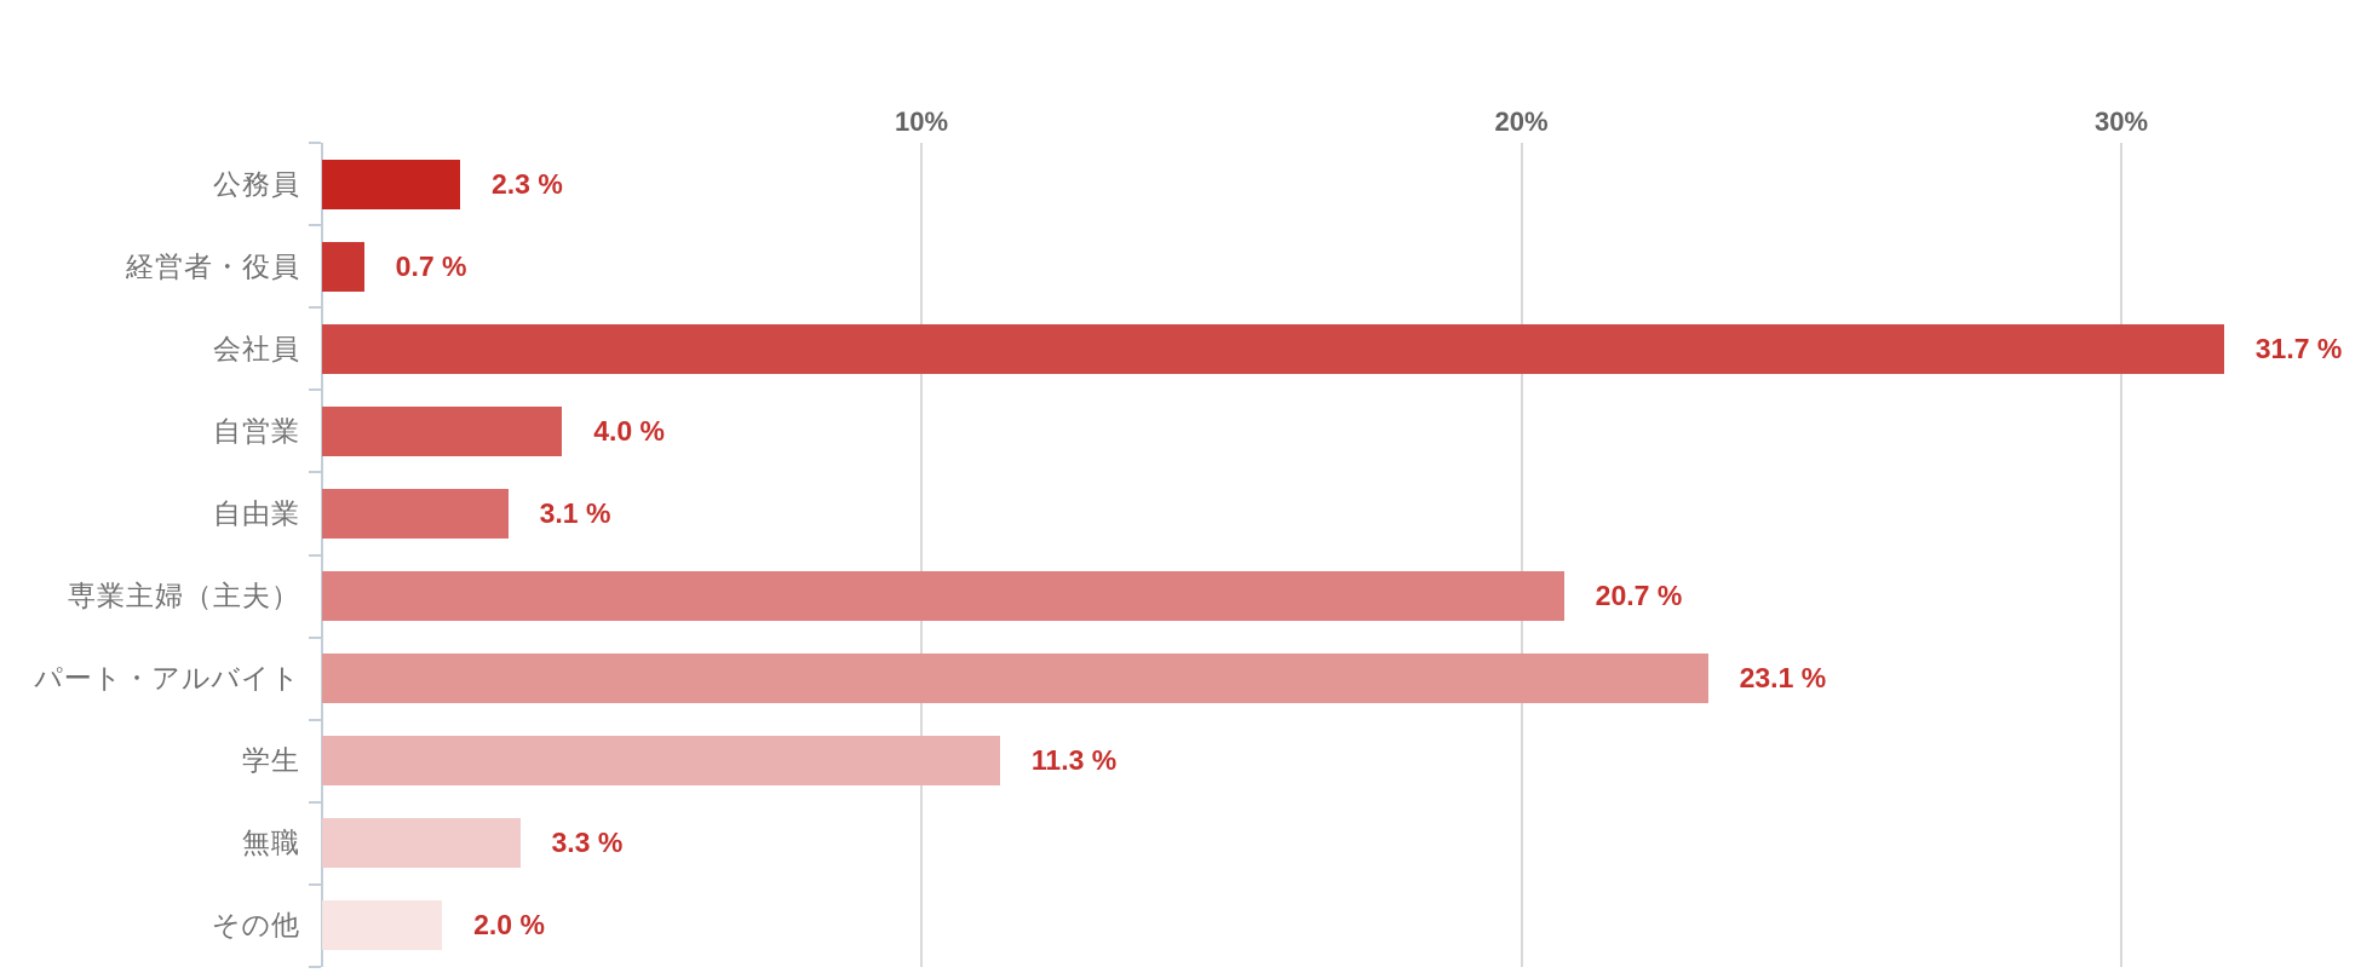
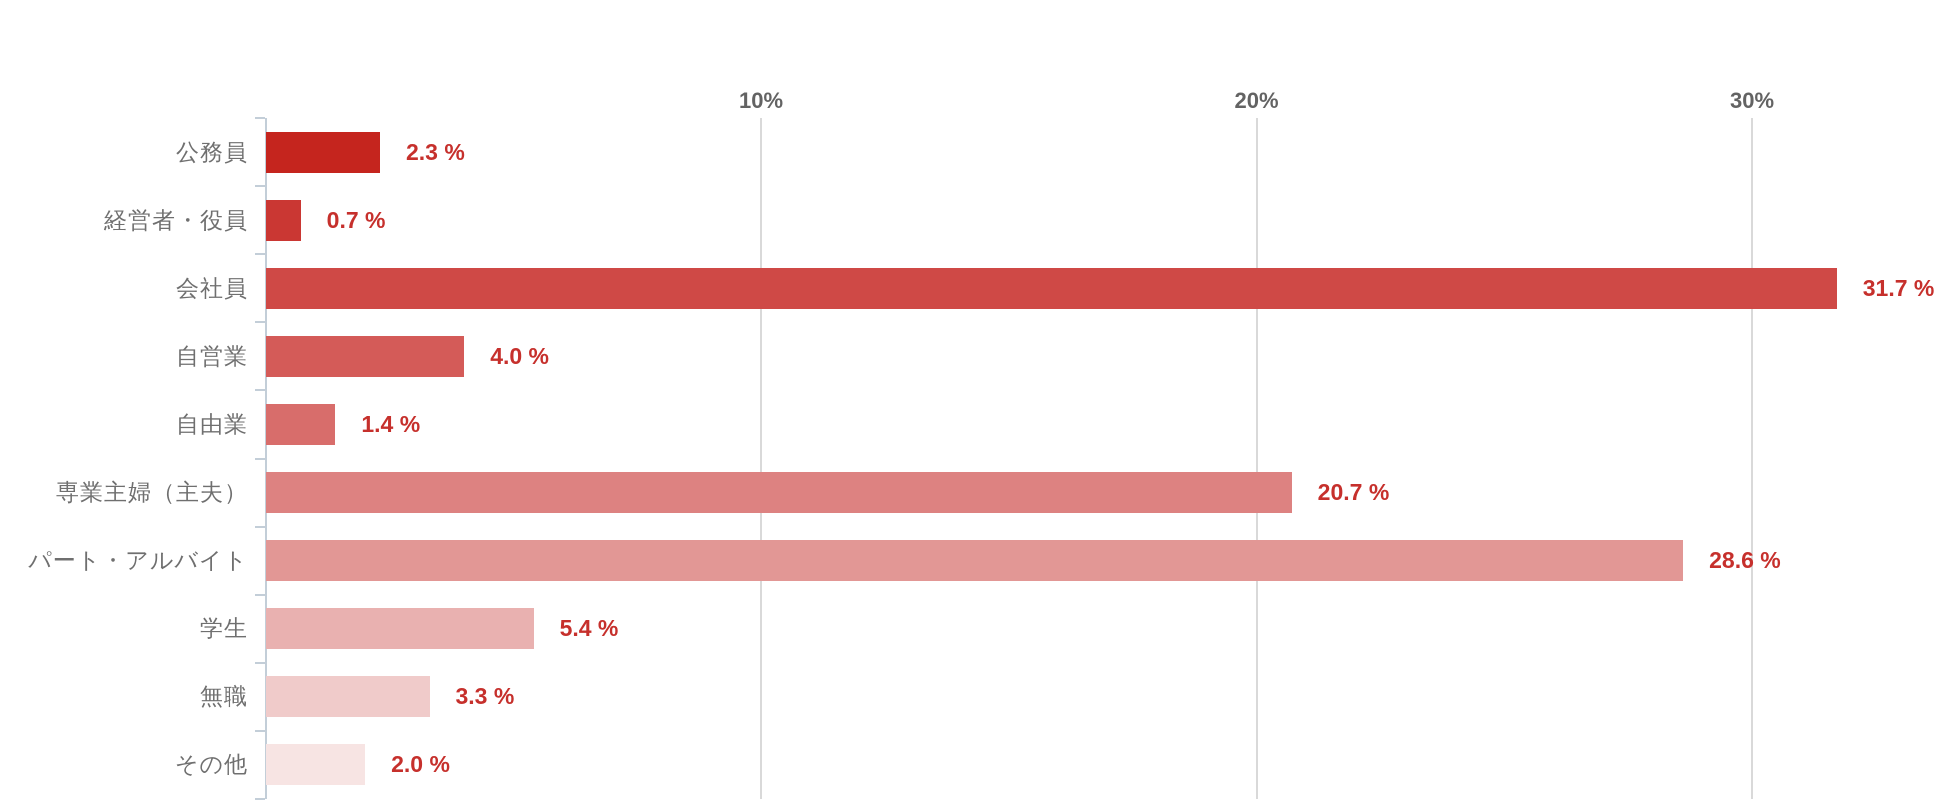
自由業: 3.1 -> 1.4
パート・アルバイト: 23.1 -> 28.6
学生: 11.3 -> 5.4
